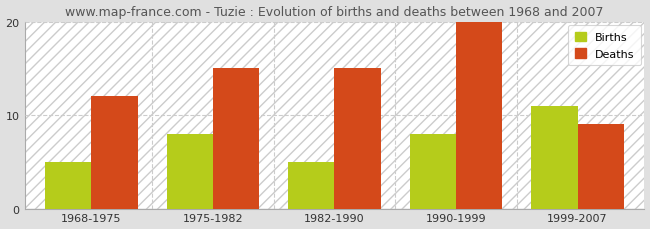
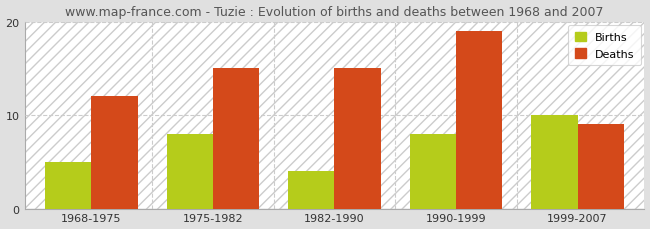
Births/1982-1990: 5 -> 4
Deaths/1990-1999: 20 -> 19
Births/1999-2007: 11 -> 10
